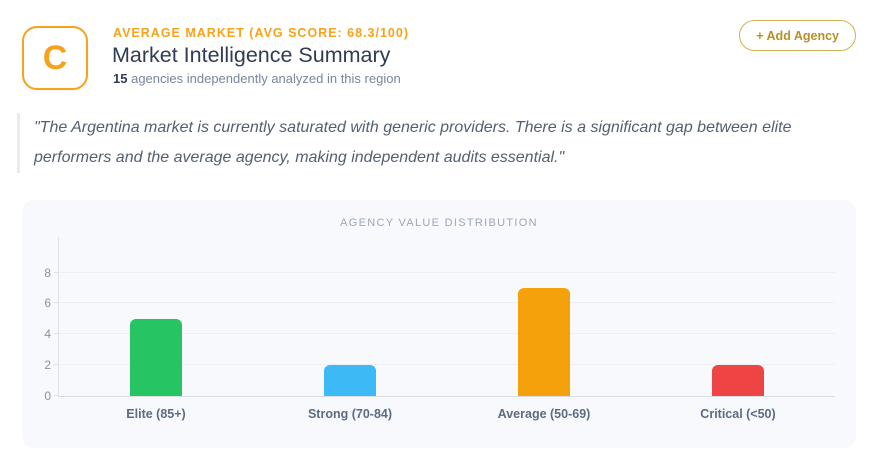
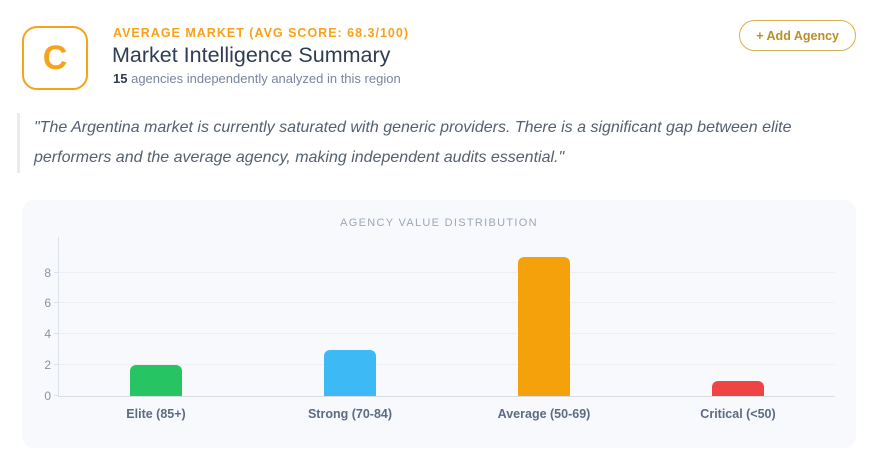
Elite (85+): 5 -> 2
Strong (70-84): 2 -> 3
Average (50-69): 7 -> 9
Critical (<50): 2 -> 1
